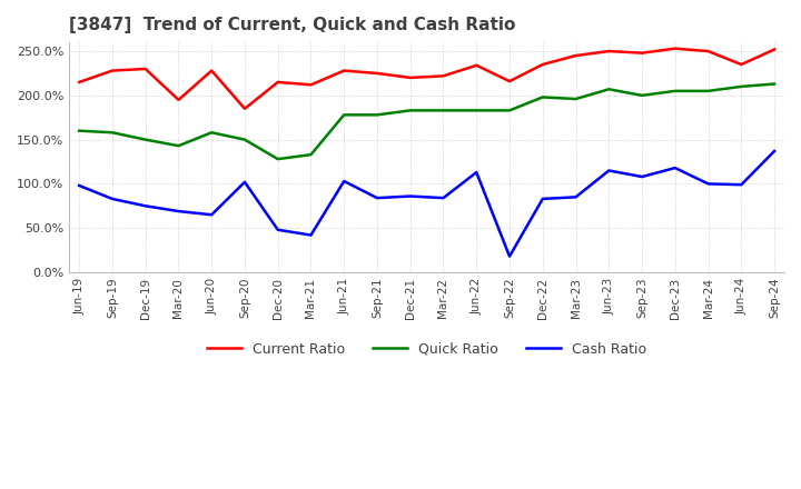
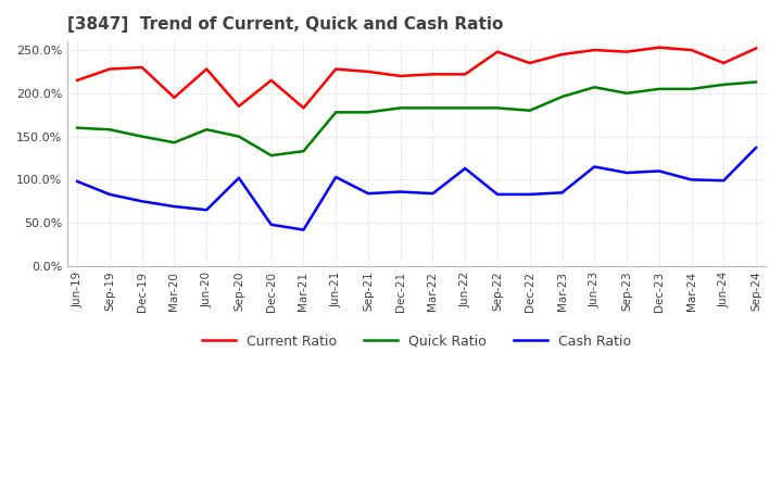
Current Ratio/Mar-21: 212% -> 183%
Current Ratio/Jun-22: 234% -> 222%
Current Ratio/Sep-22: 216% -> 248%
Cash Ratio/Sep-22: 18% -> 83%
Quick Ratio/Dec-22: 198% -> 180%
Cash Ratio/Dec-23: 118% -> 110%
